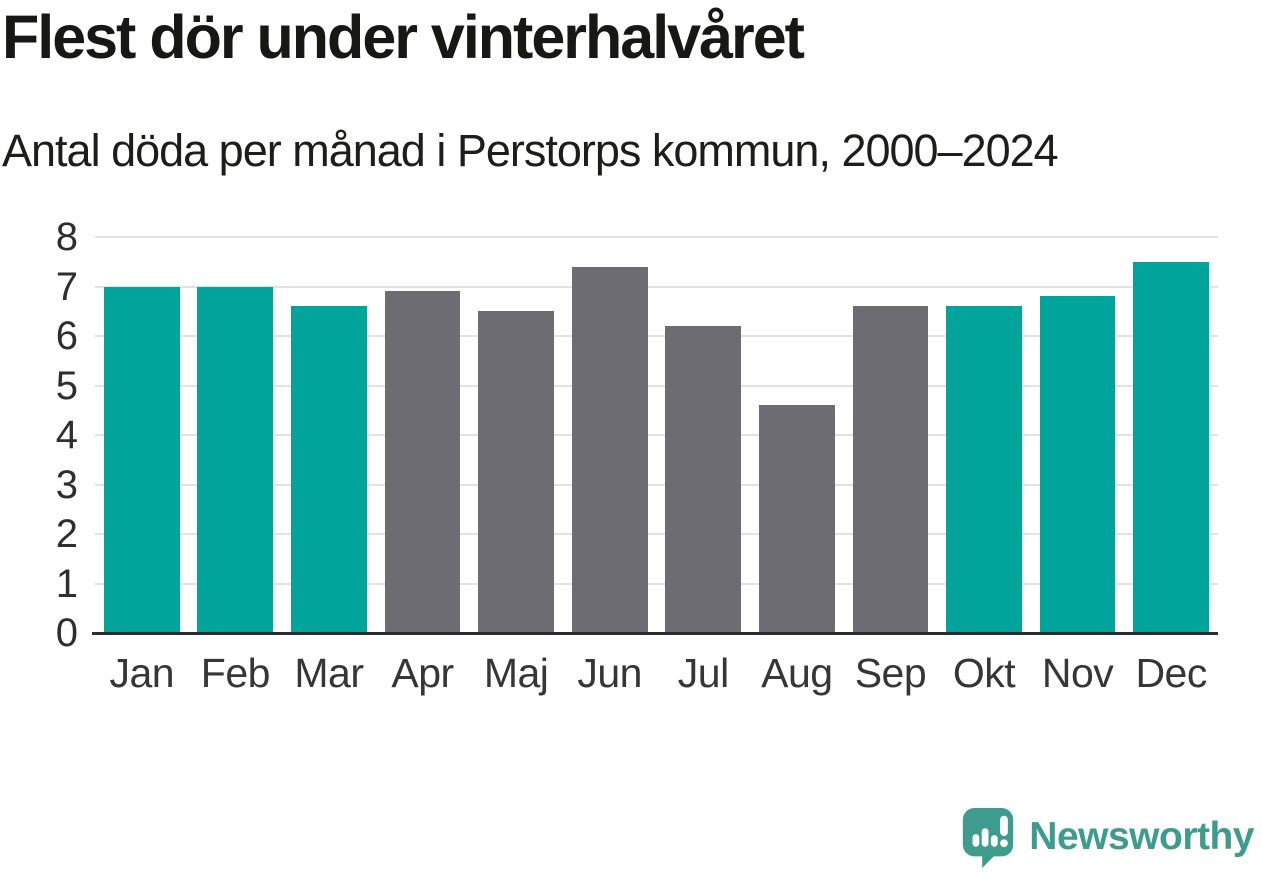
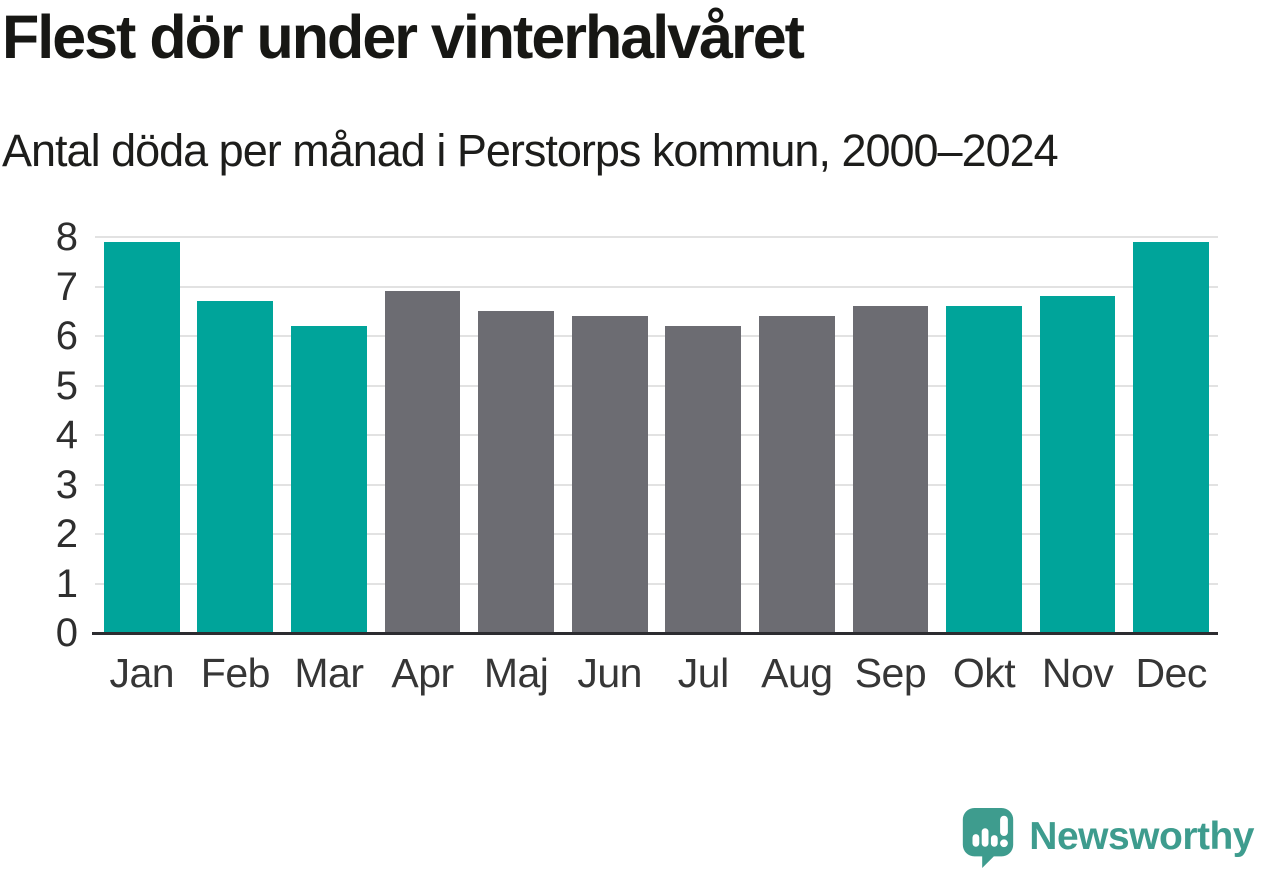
Jan: 7.0 -> 7.9
Feb: 7.0 -> 6.7
Mar: 6.6 -> 6.2
Jun: 7.4 -> 6.4
Aug: 4.6 -> 6.4
Dec: 7.5 -> 7.9
